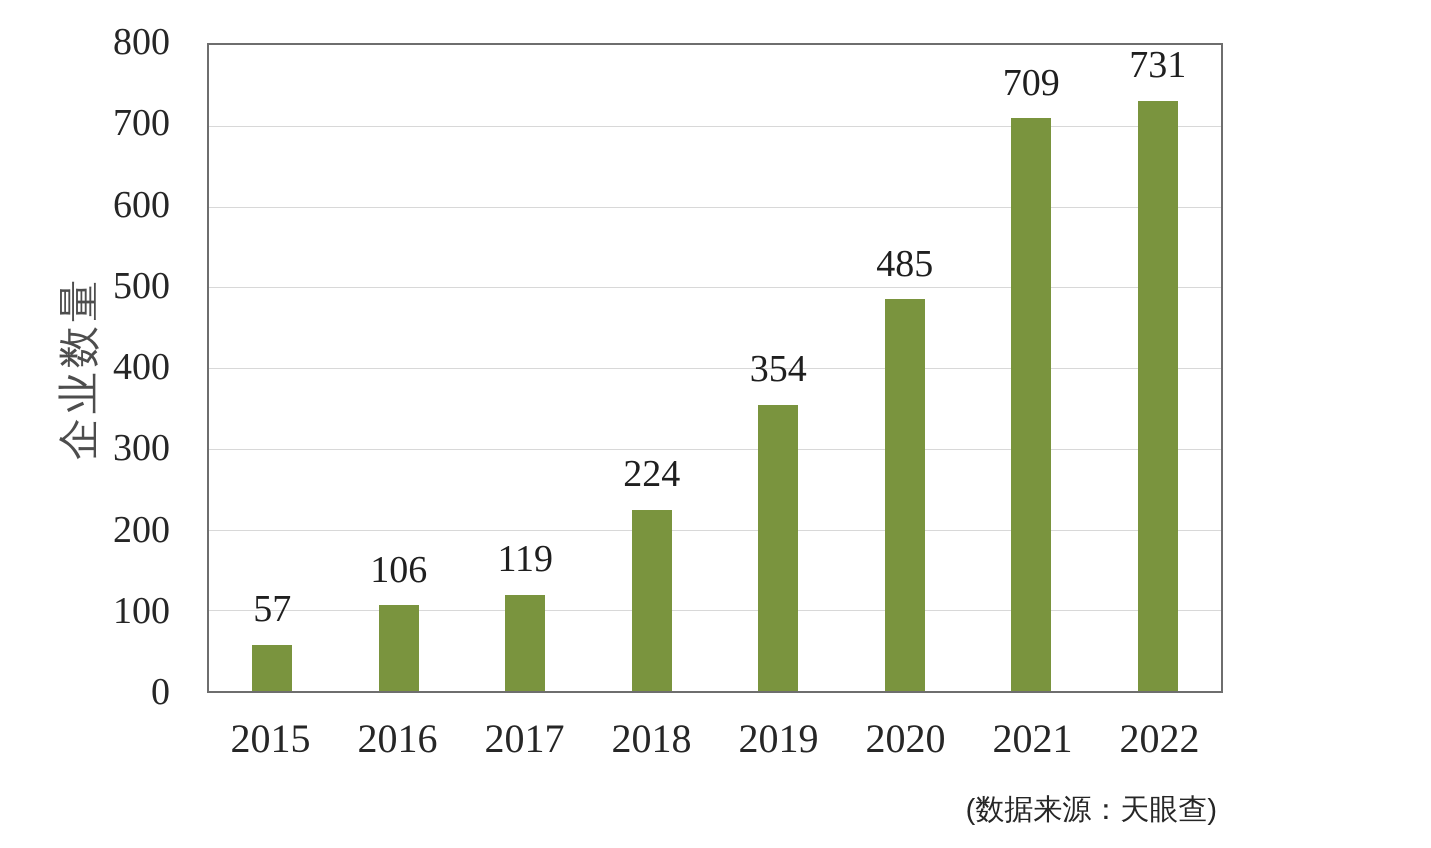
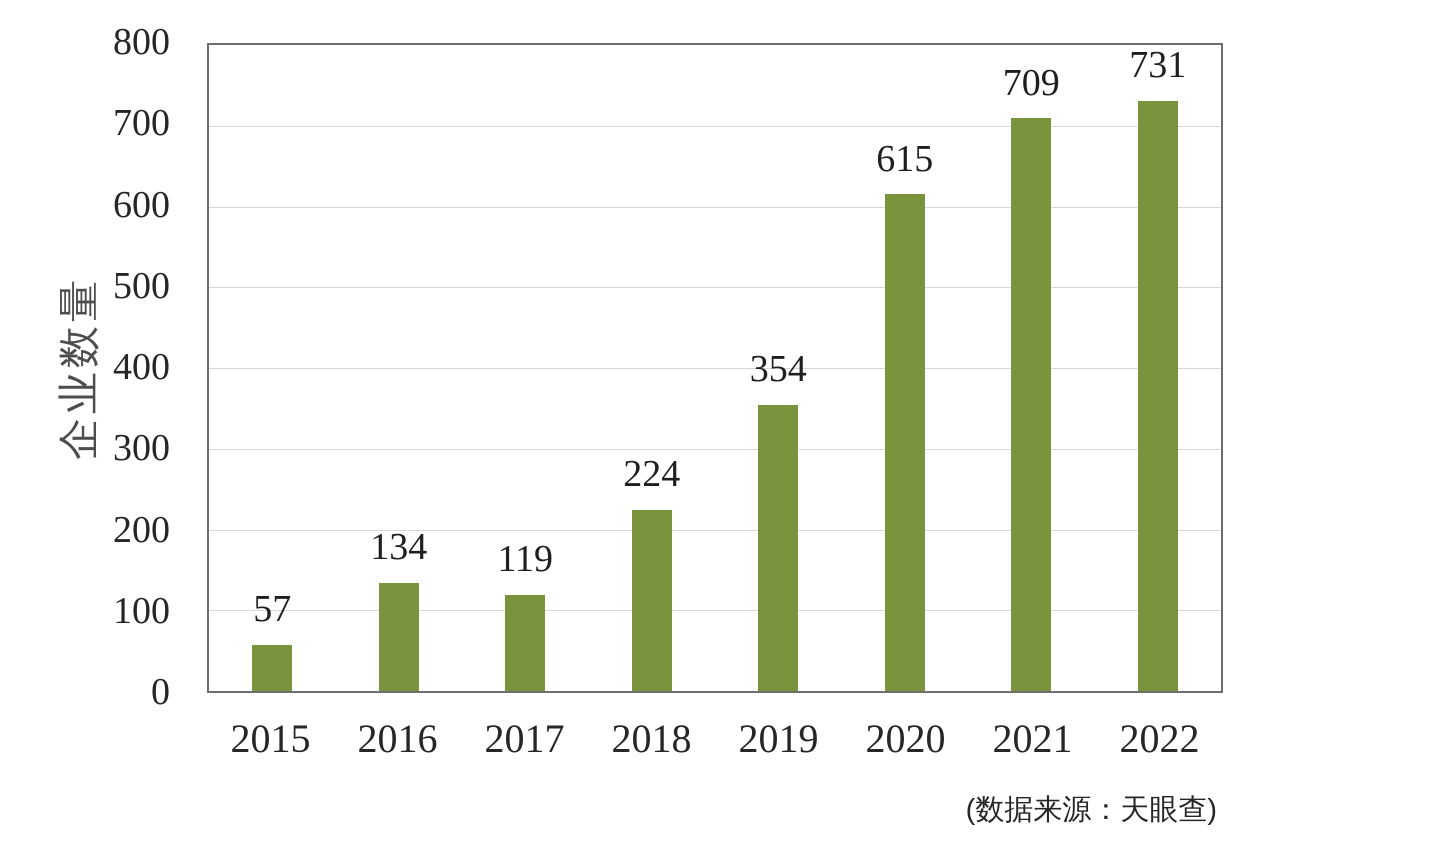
2016: 106 -> 134
2020: 485 -> 615
